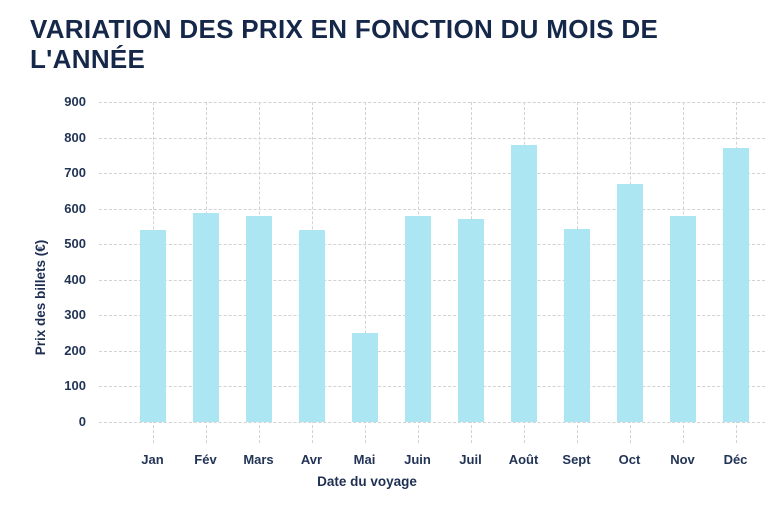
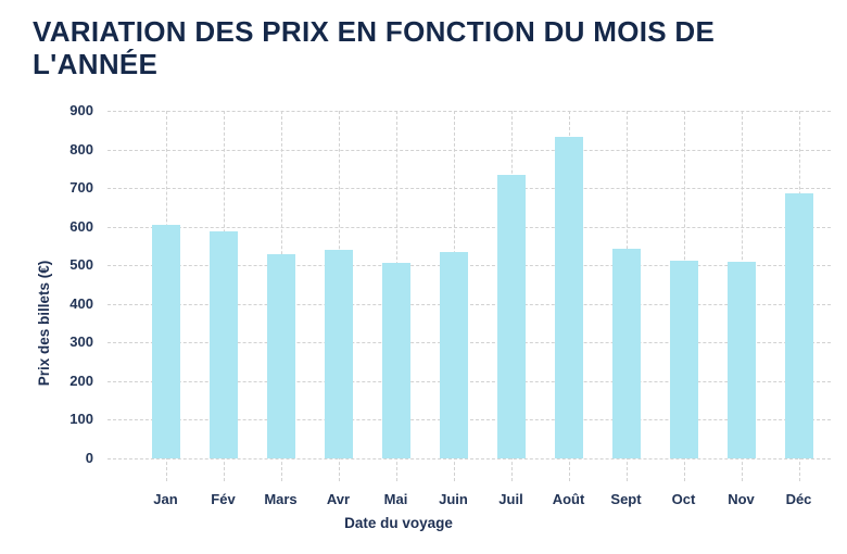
Jan: 540 -> 600
Mars: 580 -> 530
Mai: 250 -> 500
Juin: 580 -> 530
Juil: 570 -> 740
Août: 780 -> 830
Oct: 670 -> 510
Nov: 580 -> 510
Déc: 770 -> 680
